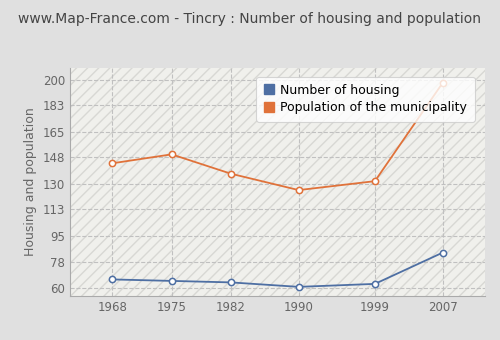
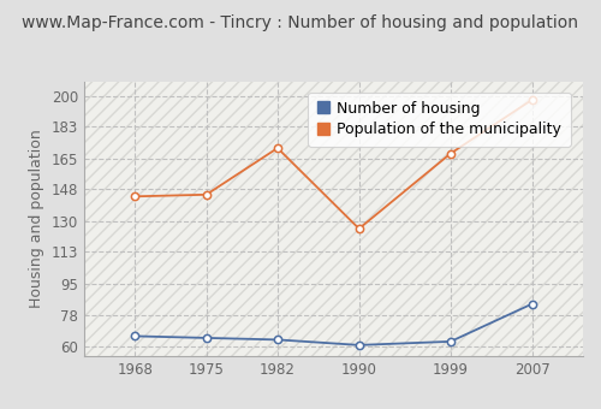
Population of the municipality/1975: 150 -> 145
Population of the municipality/1982: 137 -> 171
Population of the municipality/1999: 132 -> 168
